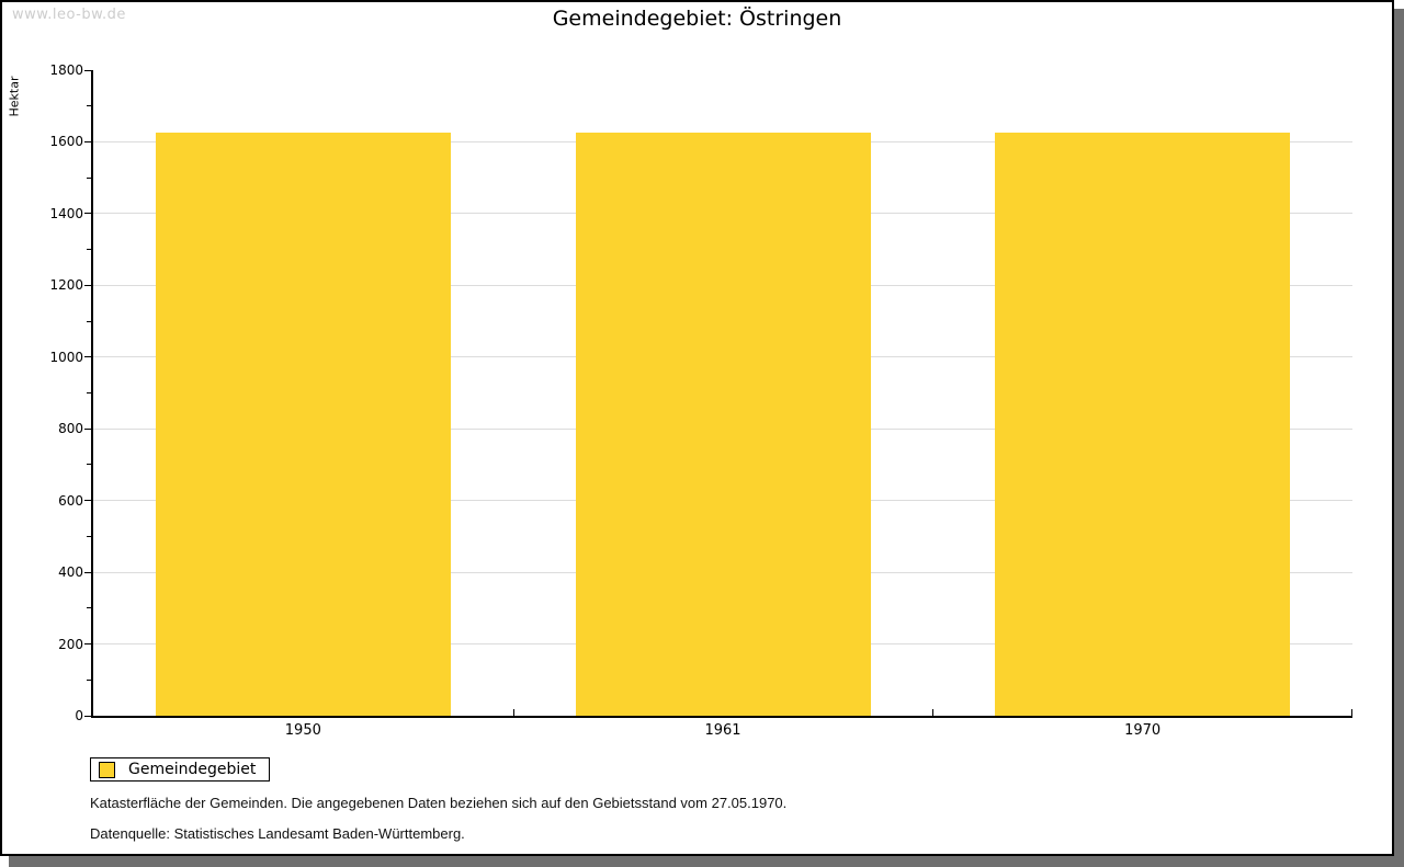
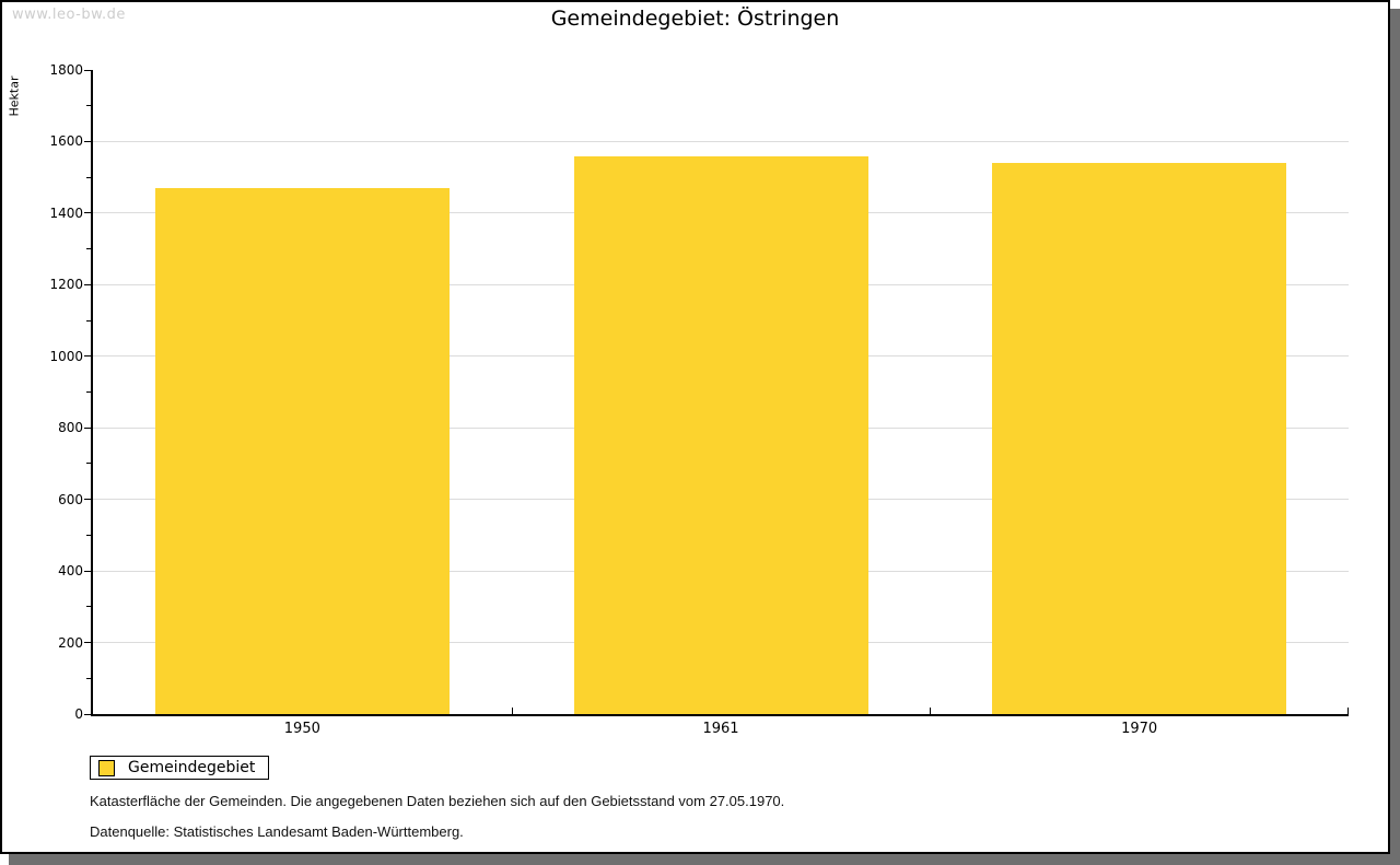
1950: 1620 -> 1470
1961: 1620 -> 1560
1970: 1620 -> 1540
